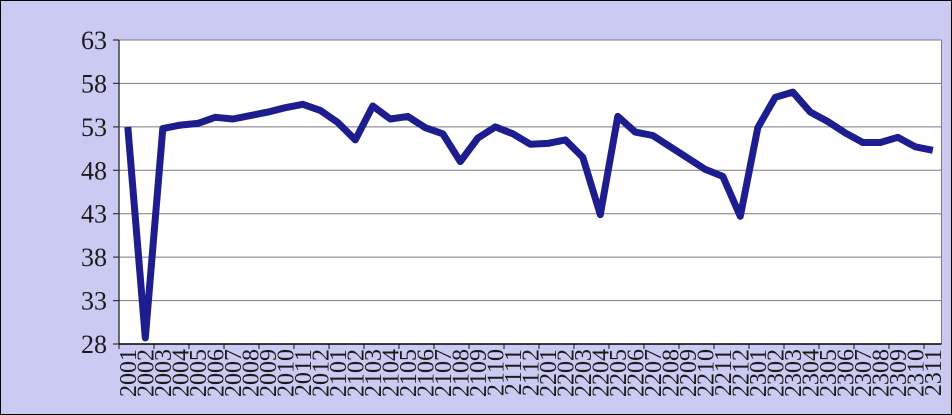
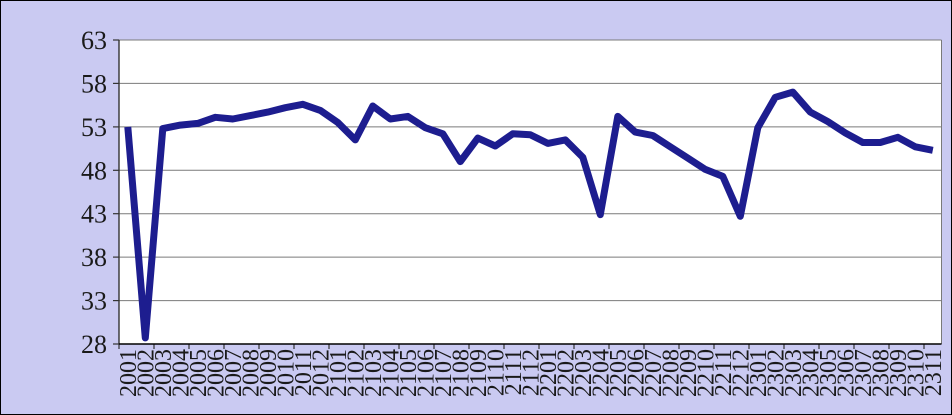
2110: 53 -> 51
2112: 51 -> 52
